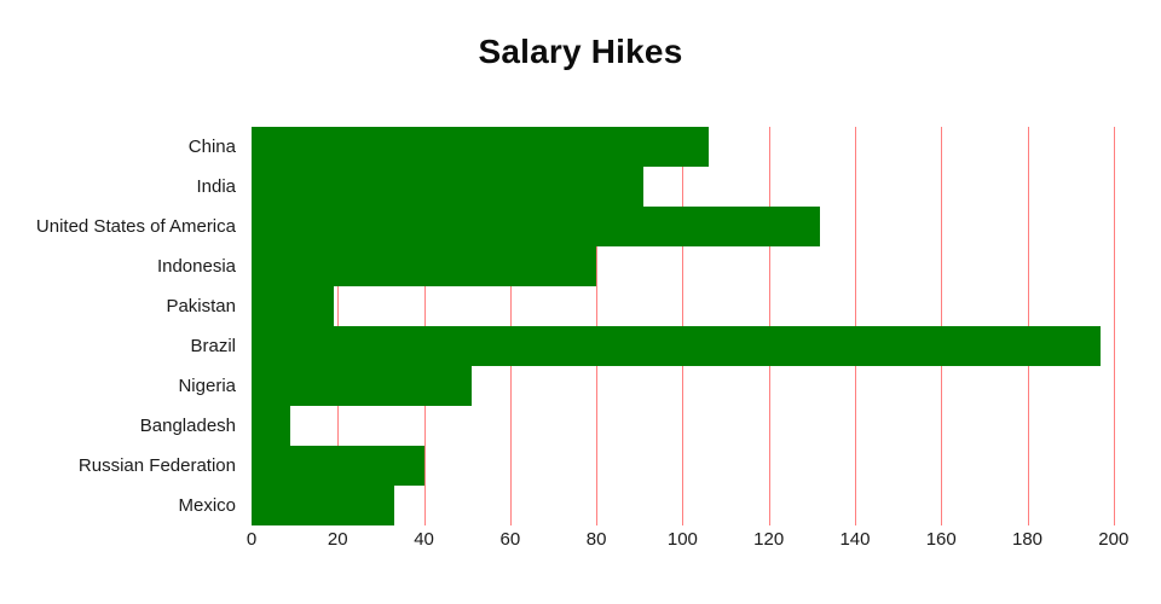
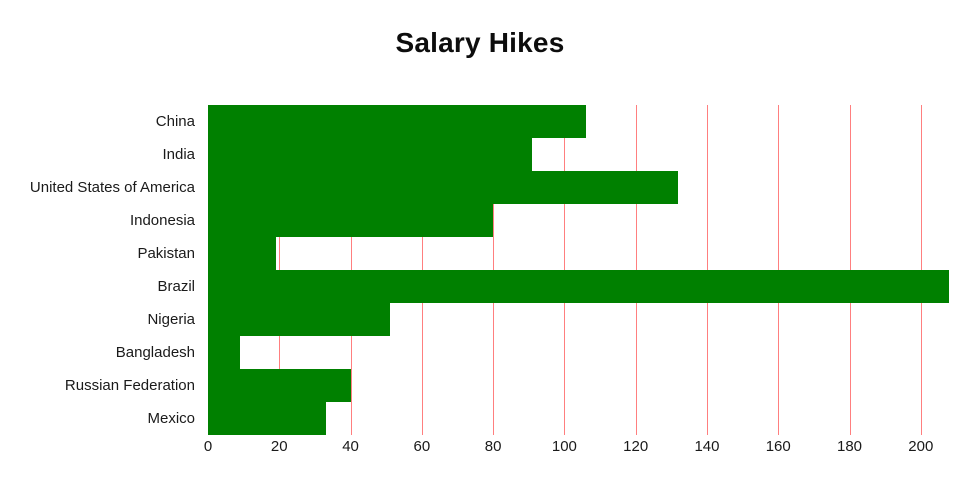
Brazil: 197 -> 208
